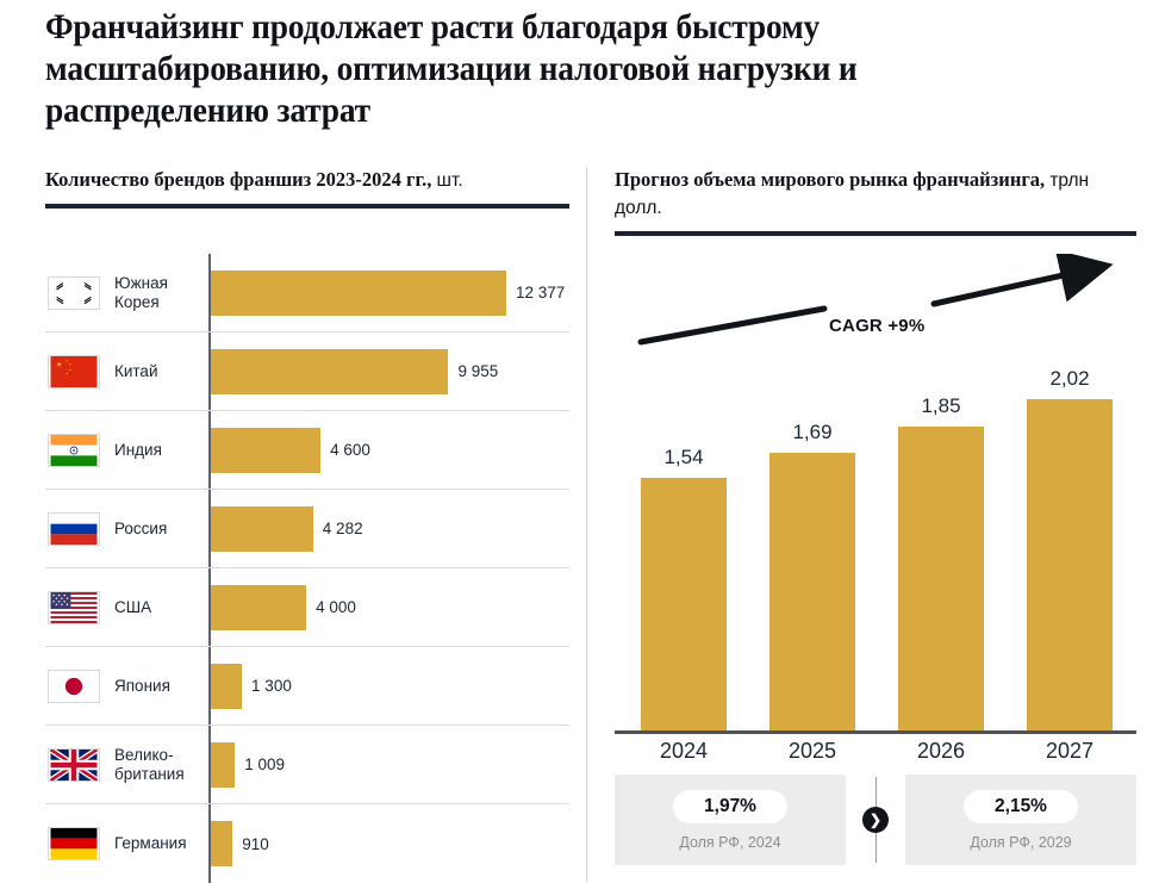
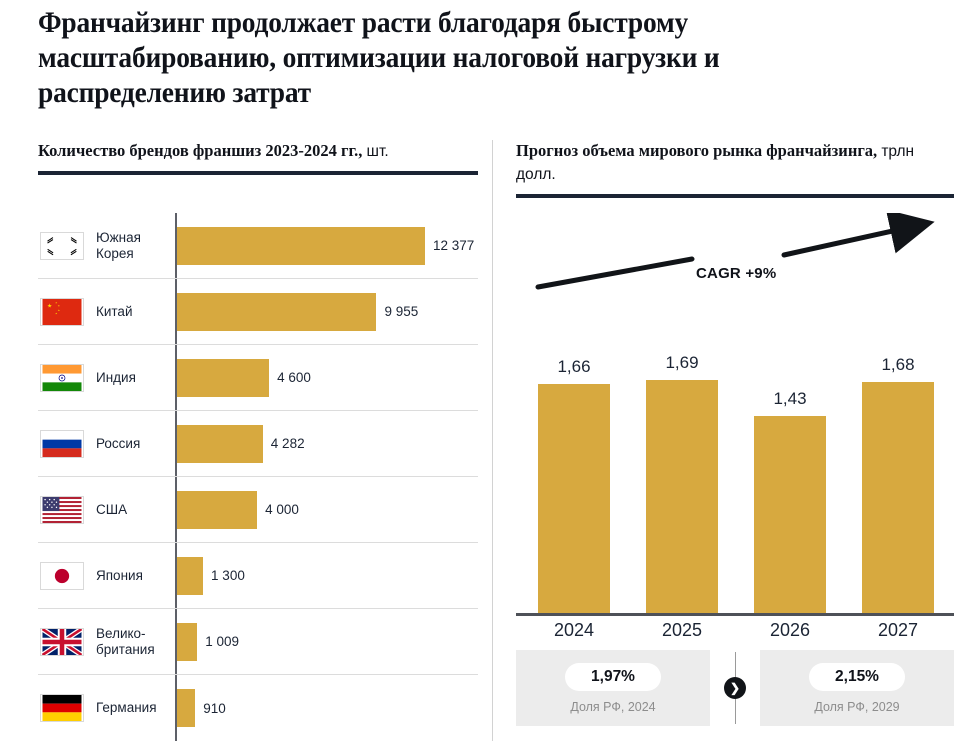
Прогноз объема мирового рынка франчайзинга, трлн долл./2024: 1,54 -> 1,66
Прогноз объема мирового рынка франчайзинга, трлн долл./2026: 1,85 -> 1,43
Прогноз объема мирового рынка франчайзинга, трлн долл./2027: 2,02 -> 1,68
